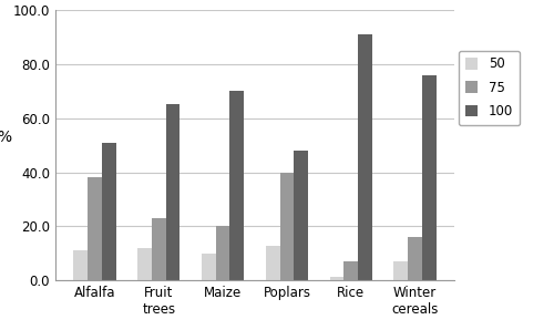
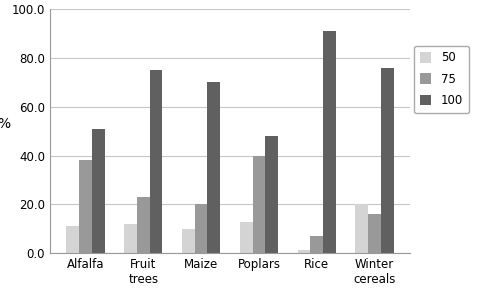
100/Fruit trees: 65 -> 75
50/Winter cereals: 7.0 -> 20.0
